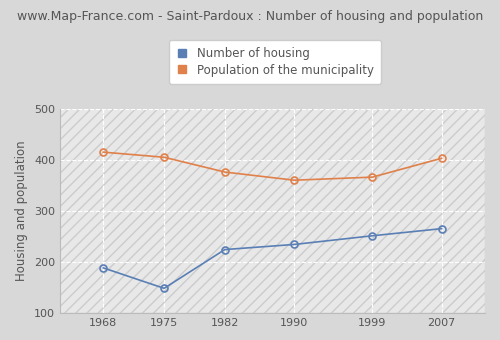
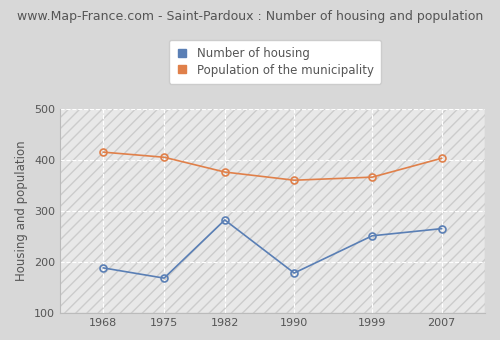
Number of housing/1975: 148 -> 168
Number of housing/1982: 224 -> 282
Number of housing/1990: 234 -> 178
